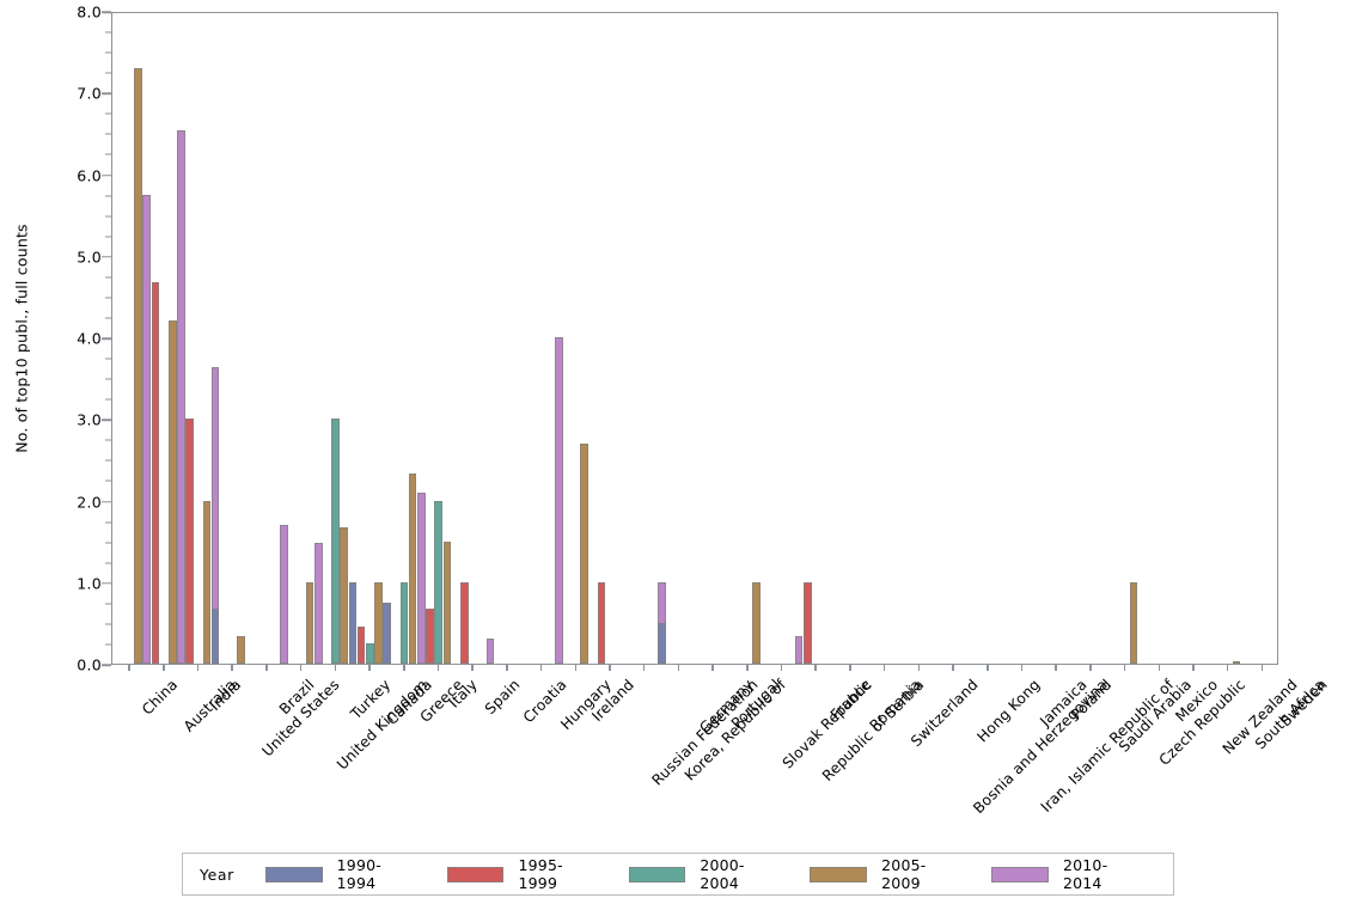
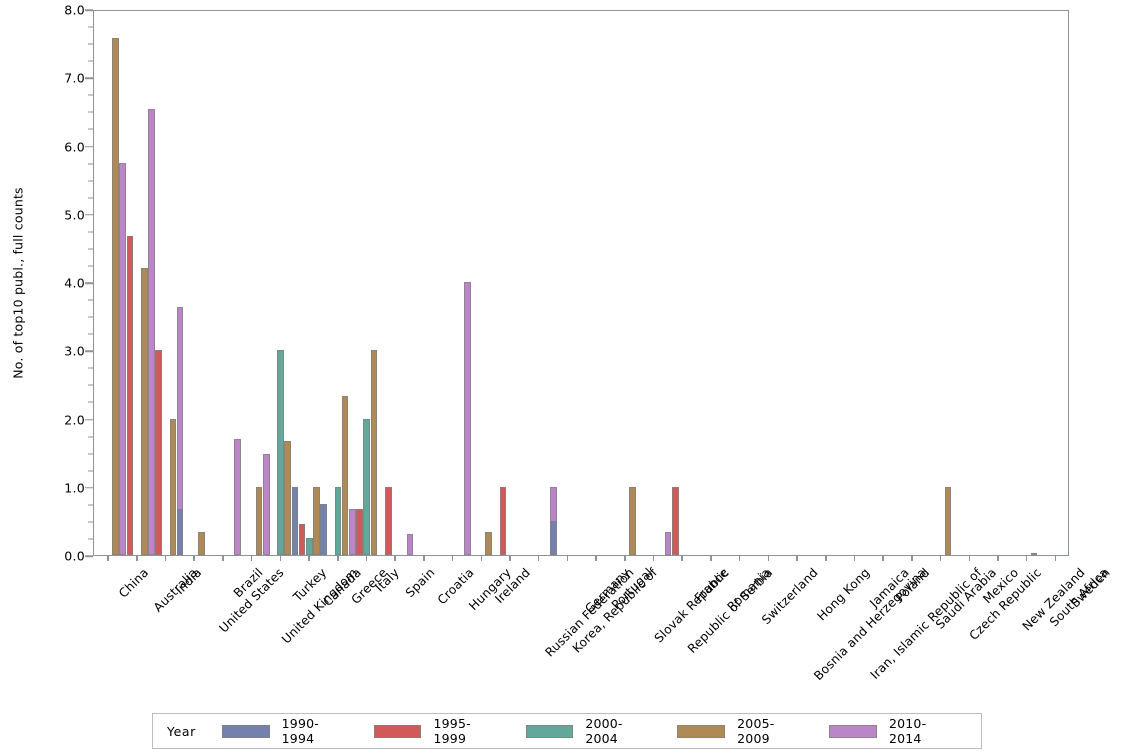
2005-2009/China: 7.3 -> 7.6
2010-2014/Greece: 2.1 -> 0.7
2005-2009/Italy: 1.5 -> 3.0
2005-2009/Ireland: 2.7 -> 0.3
